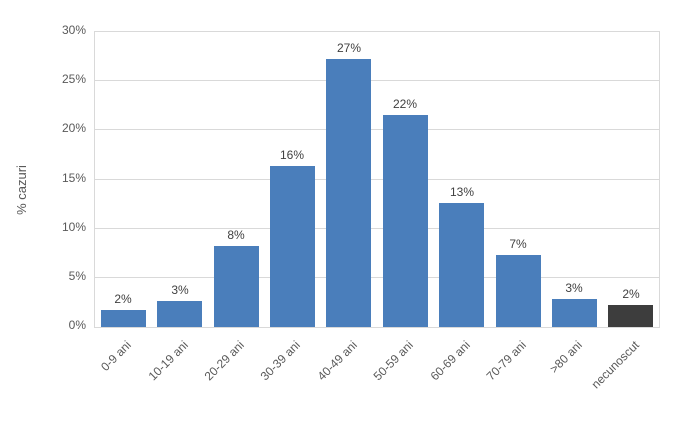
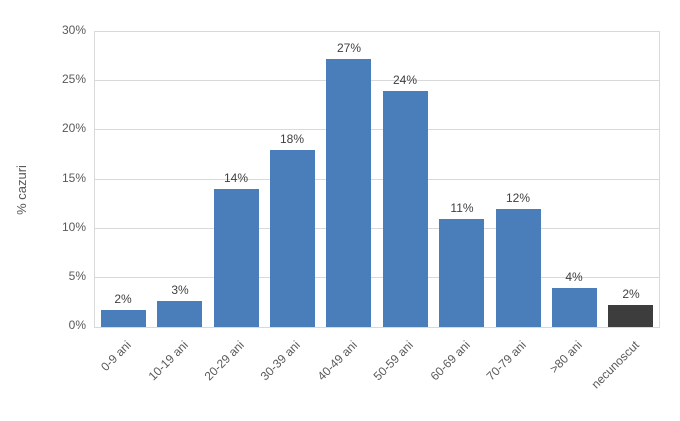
20-29 ani: 8% -> 14%
30-39 ani: 16% -> 18%
50-59 ani: 22% -> 24%
60-69 ani: 13% -> 11%
70-79 ani: 7% -> 12%
>80 ani: 3% -> 4%
